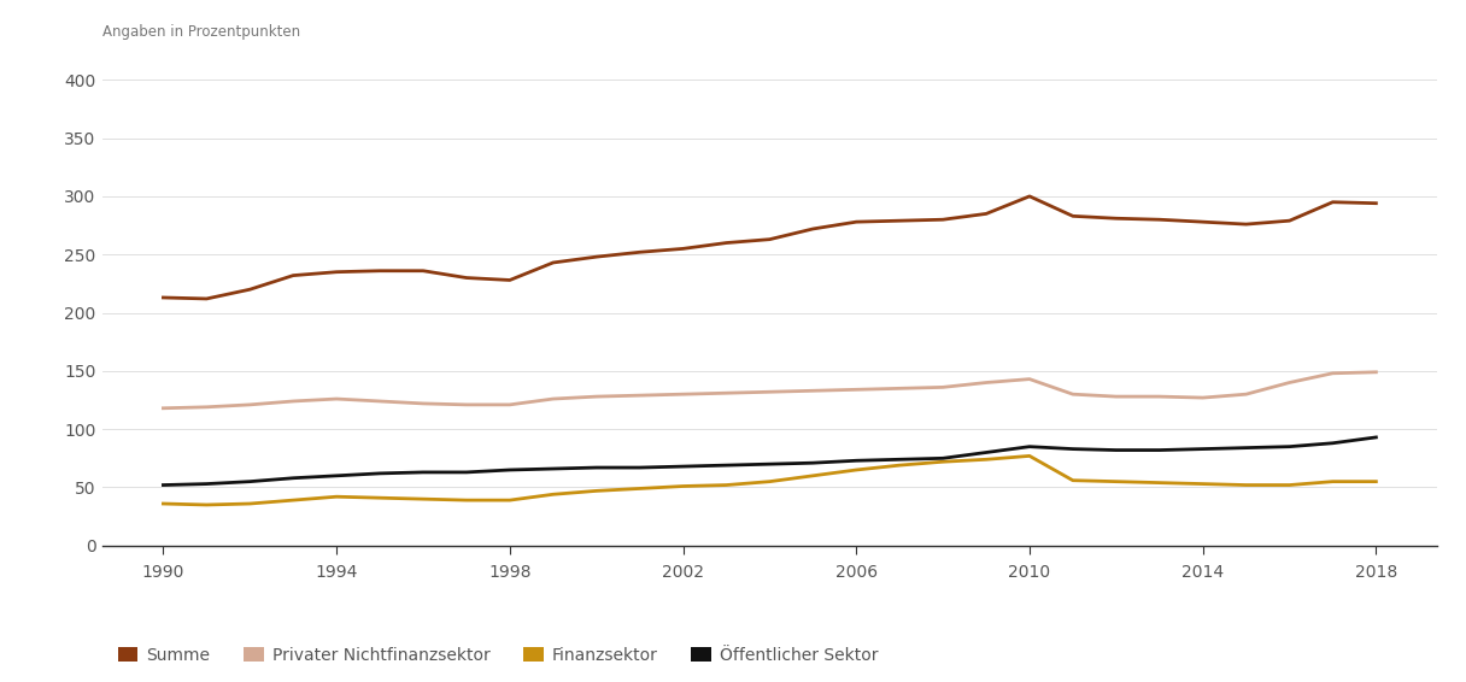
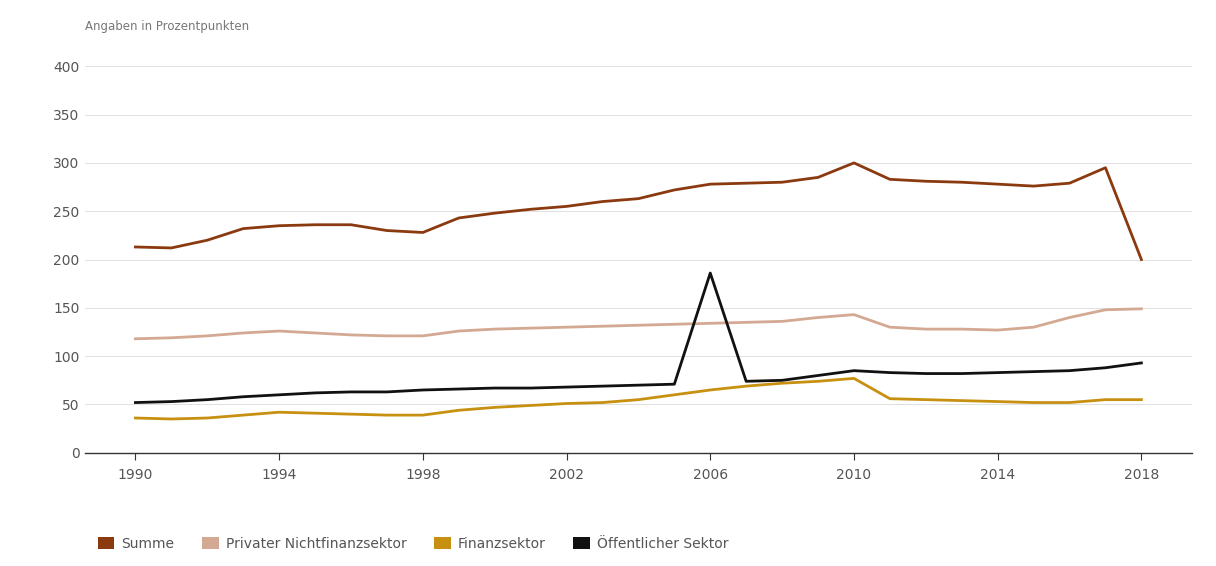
Öffentlicher Sektor/2006: 73 -> 186
Summe/2018: 294 -> 200
